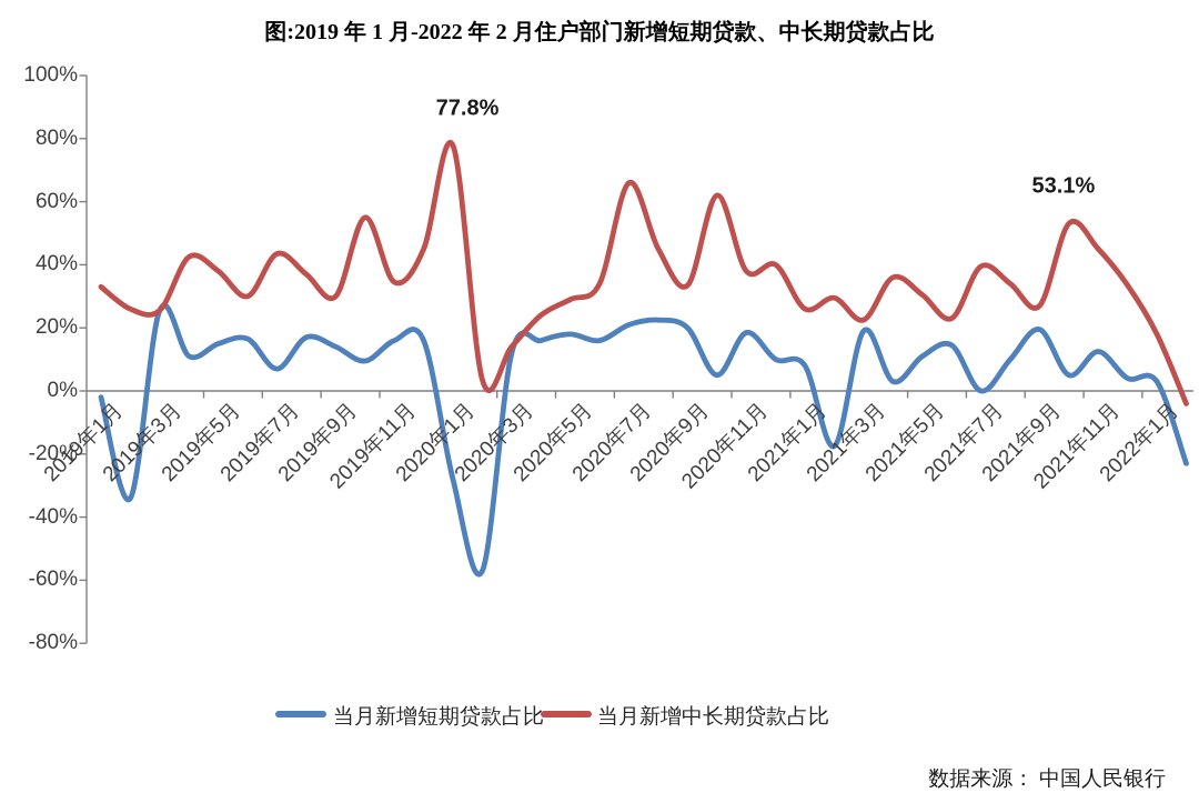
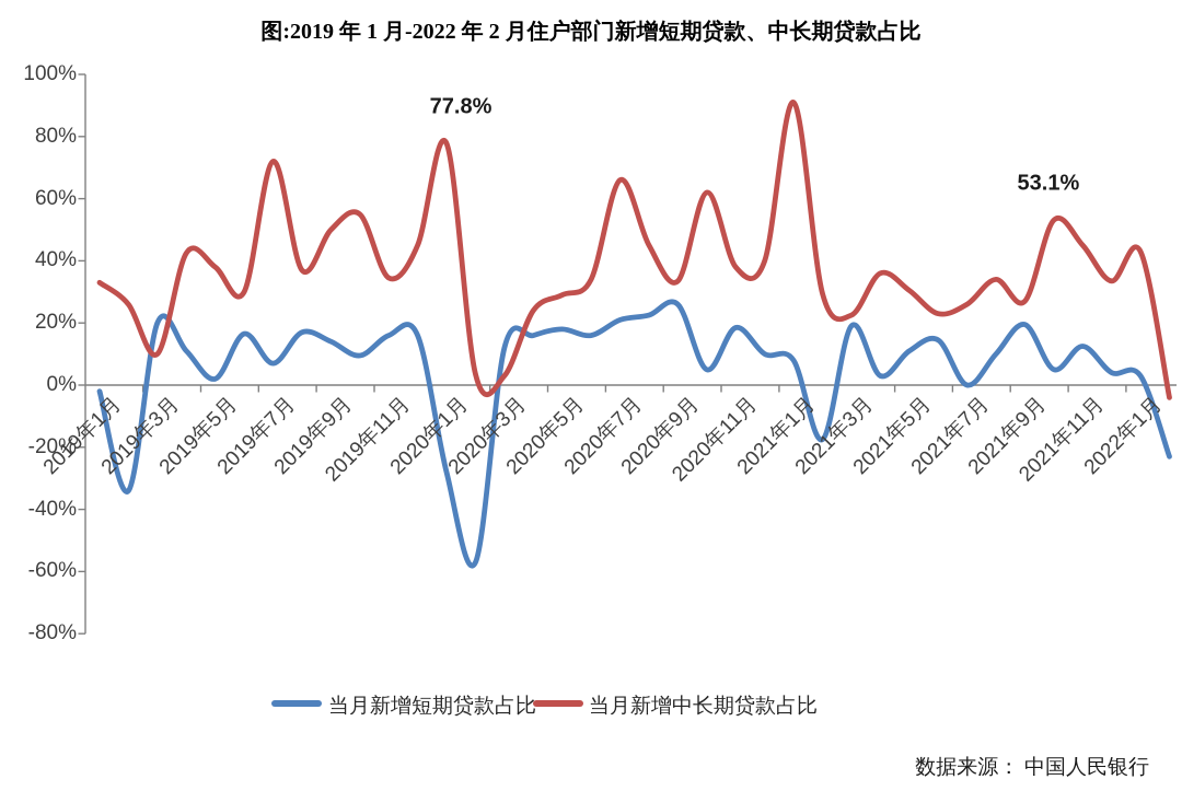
当月新增短期贷款占比/2019年3月: 26% -> 20%
当月新增中长期贷款占比/2019年3月: 26% -> 10%
当月新增短期贷款占比/2019年5月: 15% -> 2%
当月新增中长期贷款占比/2019年7月: 44% -> 72%
当月新增中长期贷款占比/2019年9月: 30% -> 50%
当月新增中长期贷款占比/2020年3月: 14% -> 3%
当月新增短期贷款占比/2020年9月: 20% -> 26%
当月新增中长期贷款占比/2021年1月: 26% -> 91%
当月新增中长期贷款占比/2021年7月: 40% -> 26%
当月新增中长期贷款占比/2022年1月: 18% -> 43%
